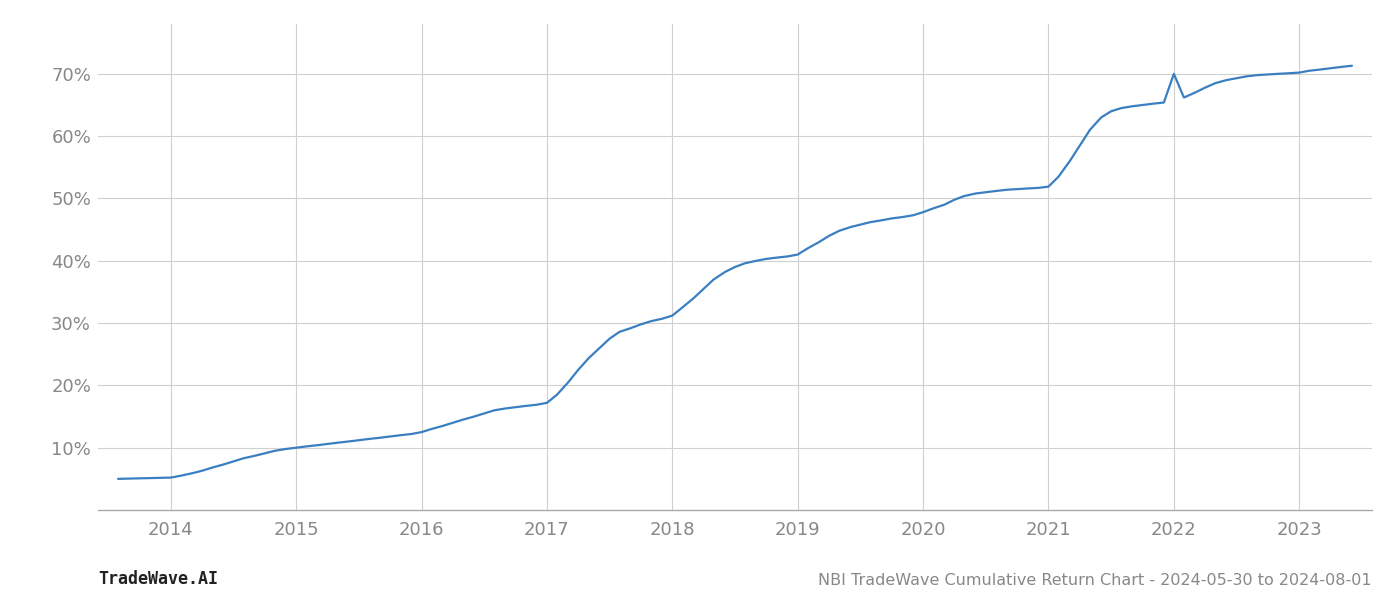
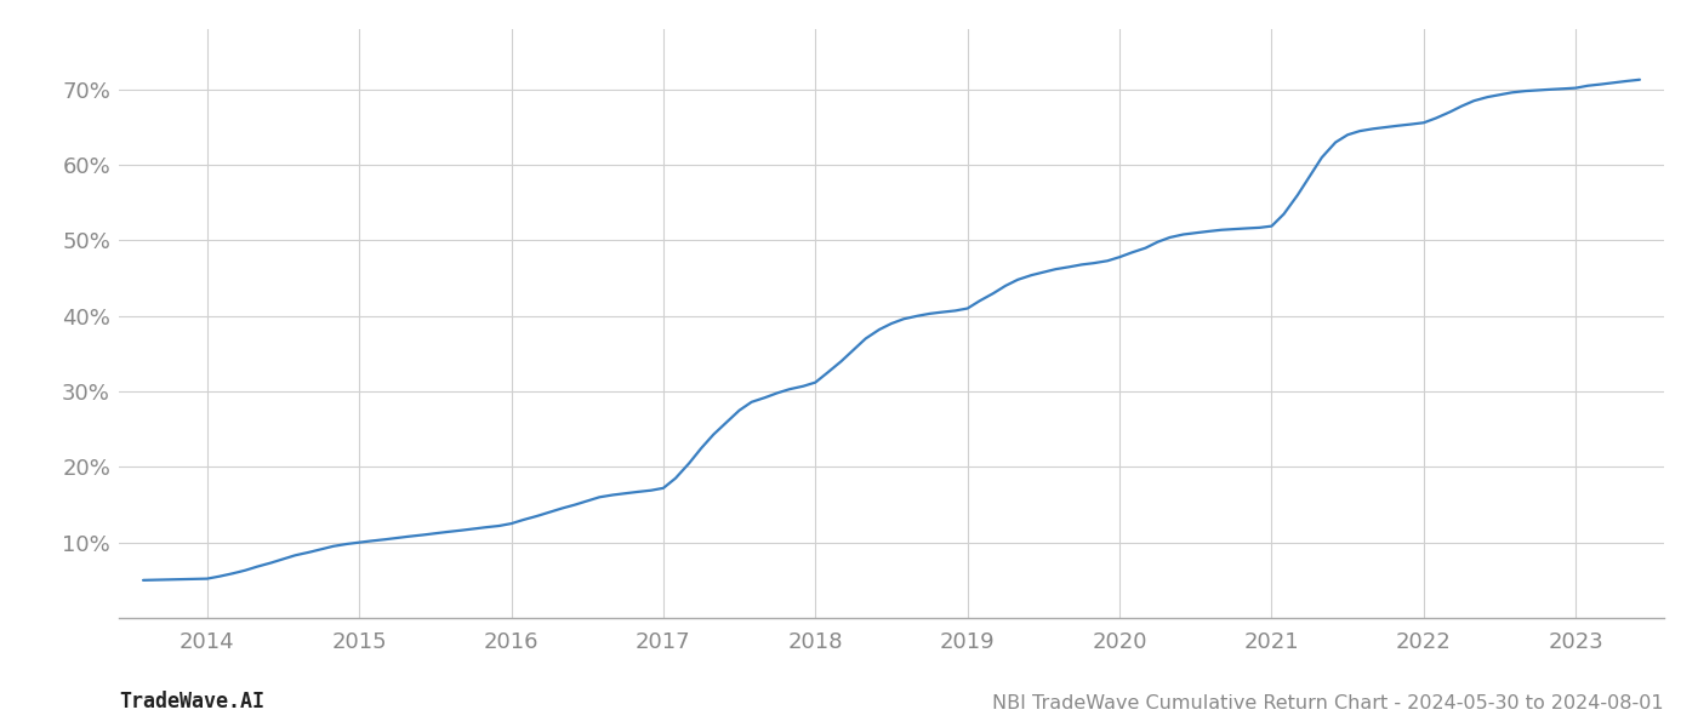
2022: 70.0% -> 65.6%
